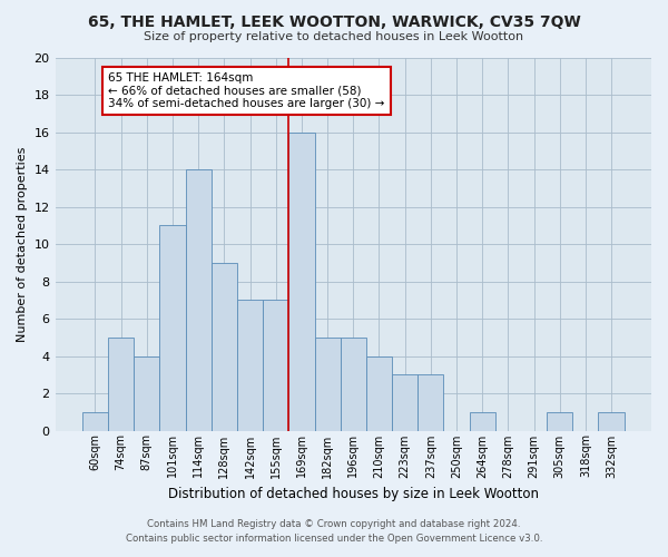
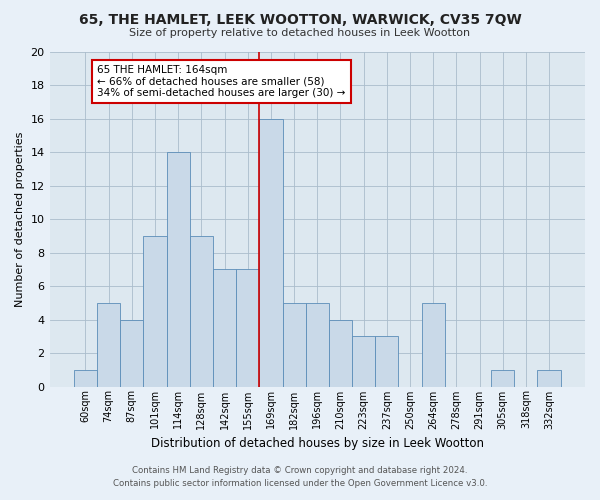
101sqm: 11 -> 9
264sqm: 1 -> 5
